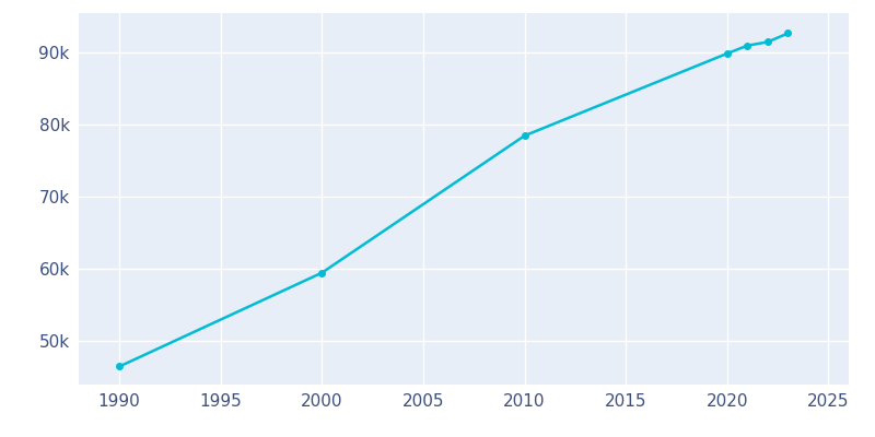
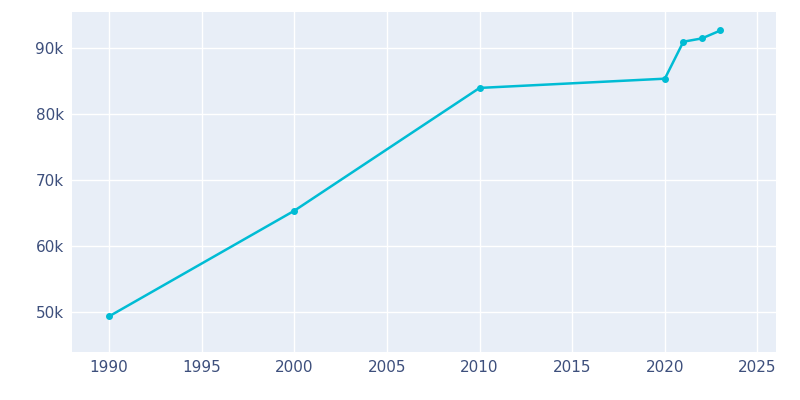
1990: 46.5k -> 49.4k
2000: 59.5k -> 65.4k
2010: 78.5k -> 84.0k
2020: 89.9k -> 85.4k
